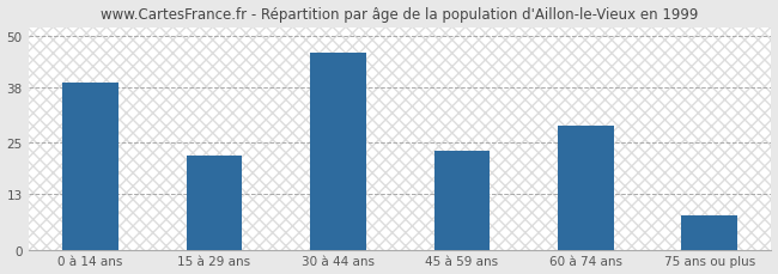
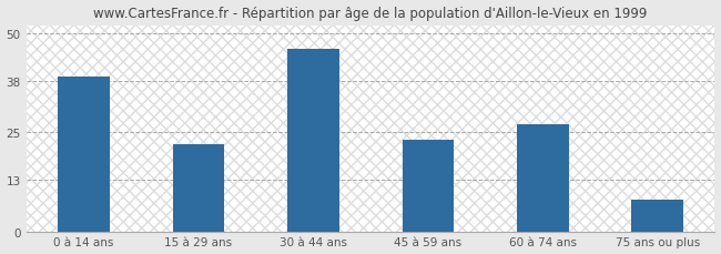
60 à 74 ans: 29 -> 27
